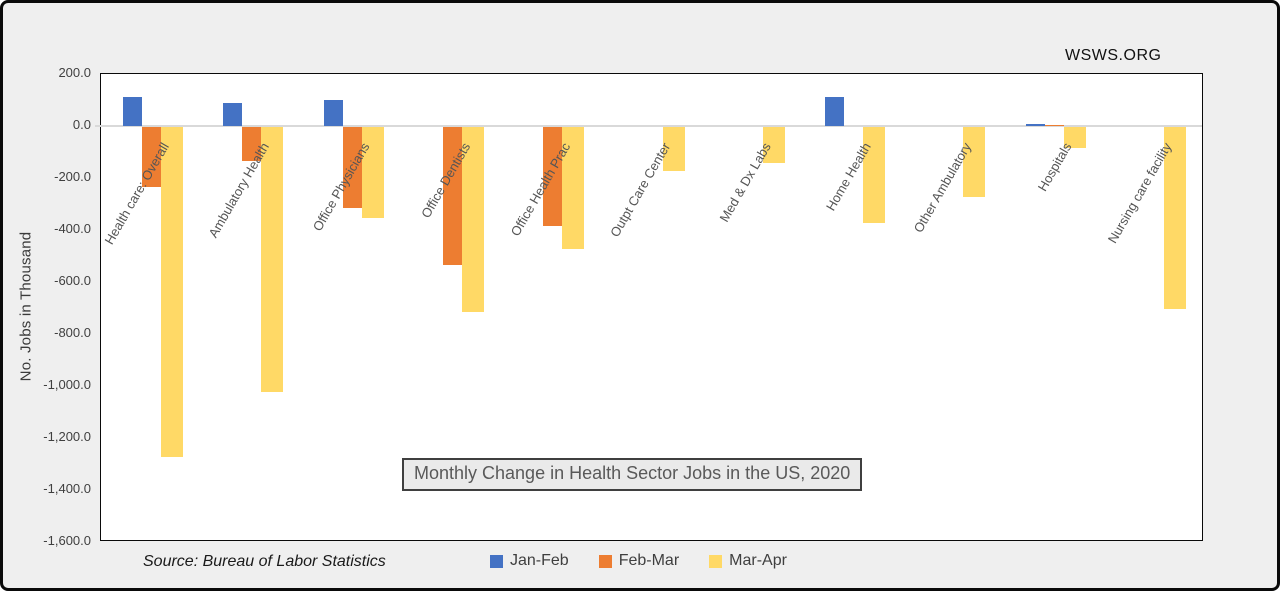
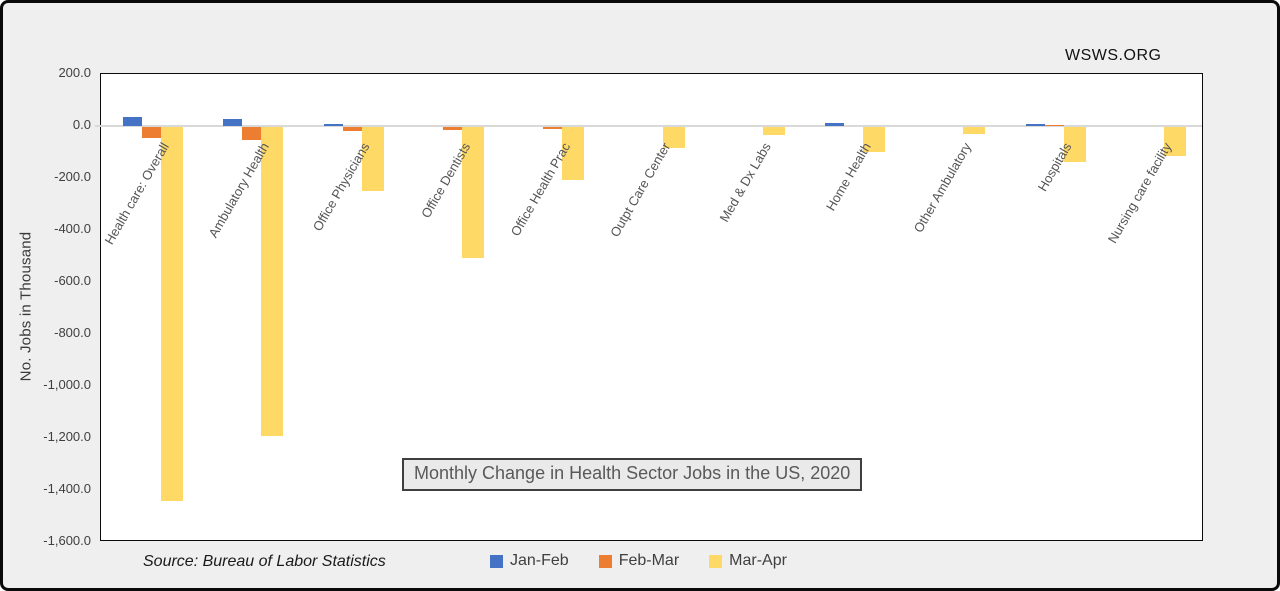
Jan-Feb/Health care: Overall: 110 -> 40
Feb-Mar/Health care: Overall: -230 -> -40
Mar-Apr/Health care: Overall: -1270 -> -1440
Jan-Feb/Ambulatory Health: 90 -> 30
Feb-Mar/Ambulatory Health: -130 -> -50
Mar-Apr/Ambulatory Health: -1020 -> -1190
Jan-Feb/Office Physicians: 100 -> 10
Feb-Mar/Office Physicians: -310 -> -20
Mar-Apr/Office Physicians: -350 -> -240
Feb-Mar/Office Dentists: -530 -> -10
Mar-Apr/Office Dentists: -710 -> -500
Feb-Mar/Office Health Prac: -380 -> -10
Mar-Apr/Office Health Prac: -470 -> -200
Mar-Apr/Outpt Care Center: -170 -> -80
Mar-Apr/Med & Dx Labs: -140 -> -30
Jan-Feb/Home Health: 110 -> 10
Mar-Apr/Home Health: -370 -> -100
Mar-Apr/Other Ambulatory: -270 -> -20
Mar-Apr/Hospitals: -80 -> -140
Mar-Apr/Nursing care facility: -700 -> -110
